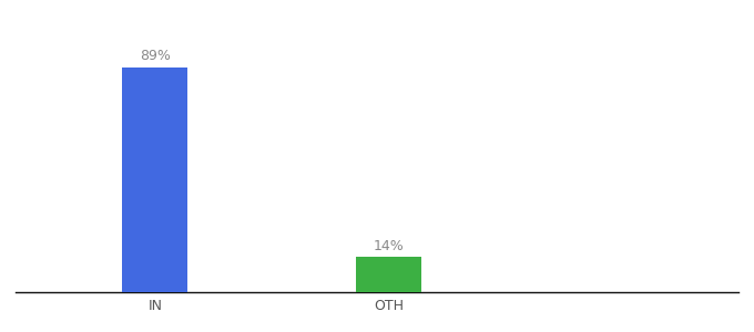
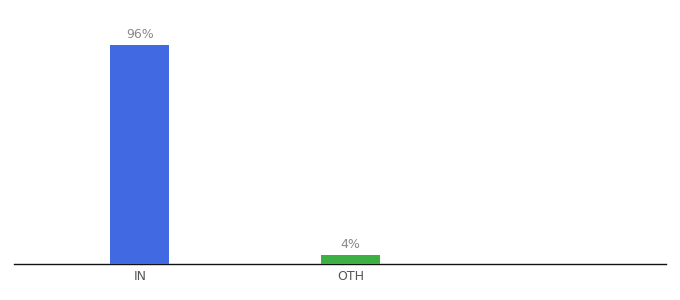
IN: 89% -> 96%
OTH: 14% -> 4%
